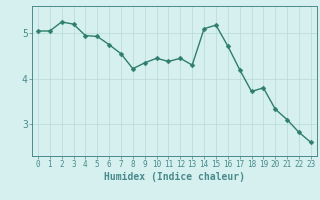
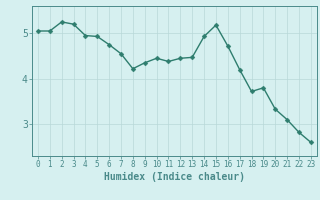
13: 4.30 -> 4.47
14: 5.10 -> 4.93
